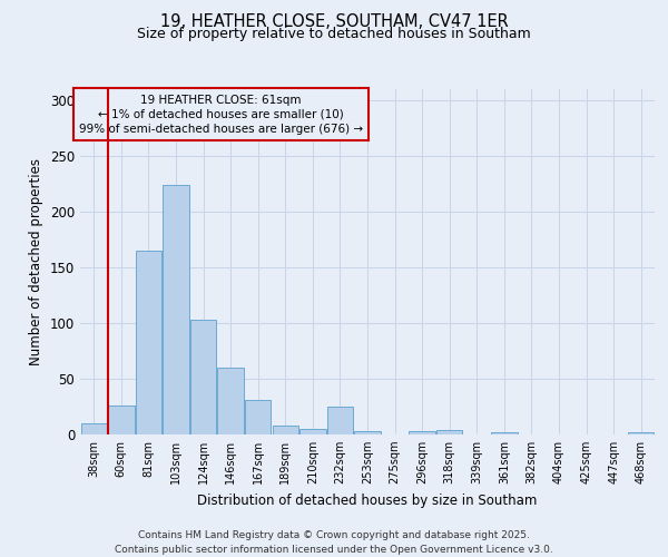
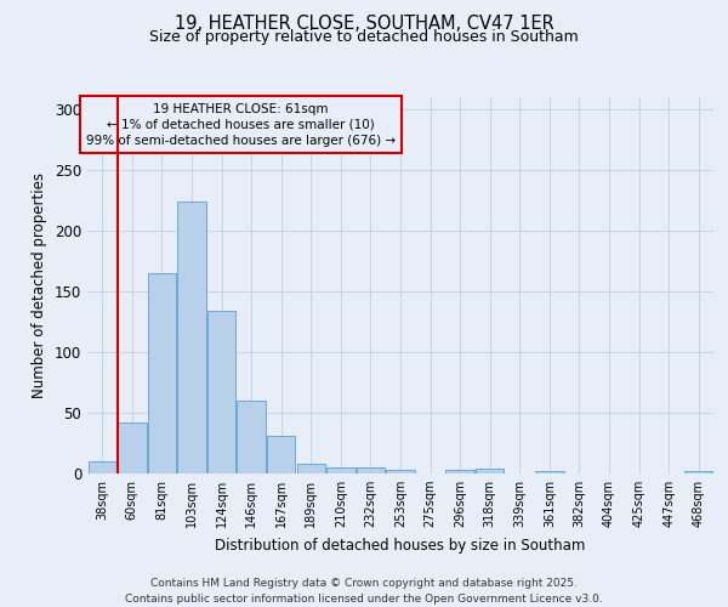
60sqm: 26 -> 42
124sqm: 103 -> 134
232sqm: 25 -> 5
